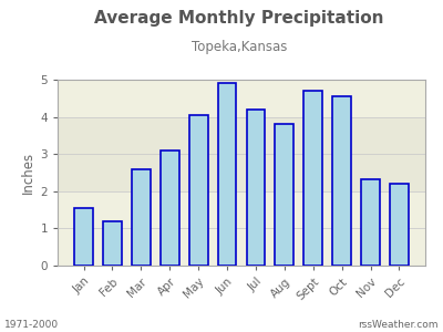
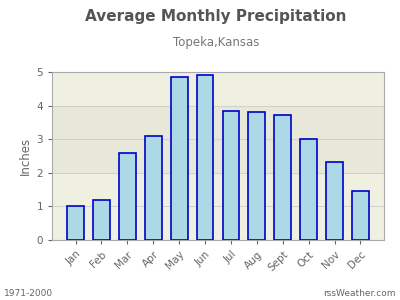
Jan: 1.55 -> 1.00
May: 4.05 -> 4.85
Jul: 4.20 -> 3.85
Sept: 4.70 -> 3.72
Oct: 4.55 -> 3.01
Dec: 2.20 -> 1.45
